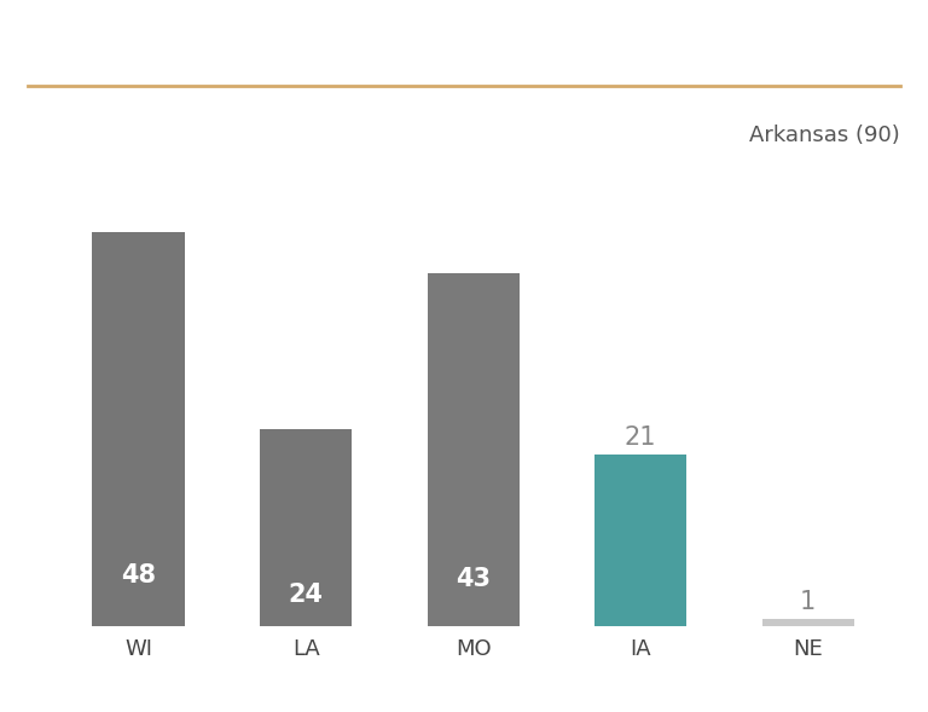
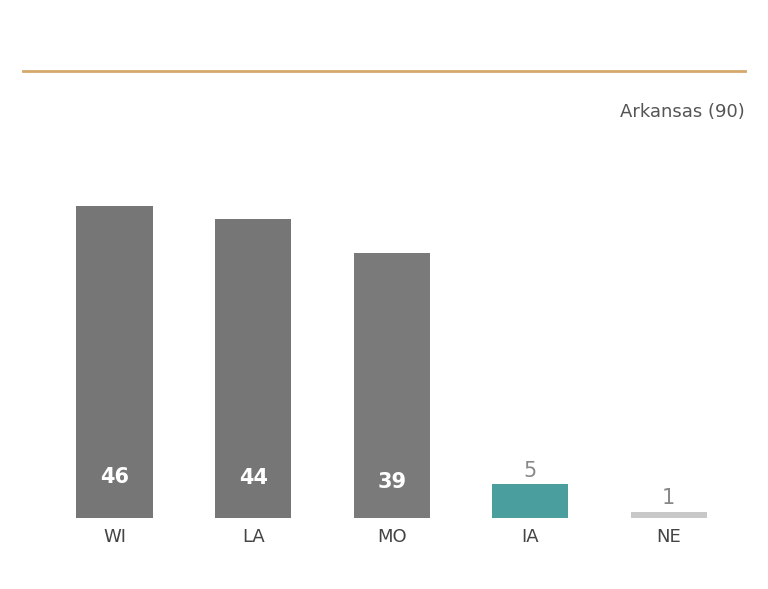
WI: 48 -> 46
LA: 24 -> 44
MO: 43 -> 39
IA: 21 -> 5
